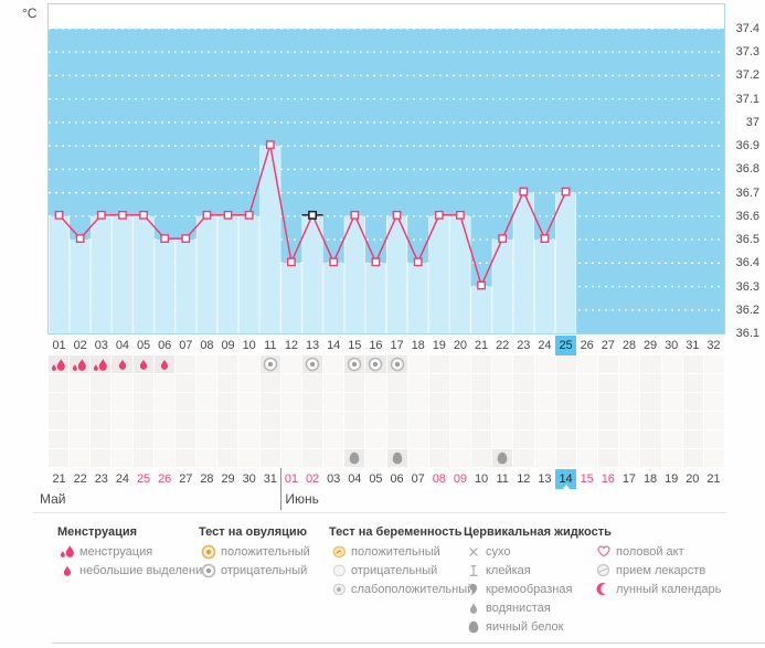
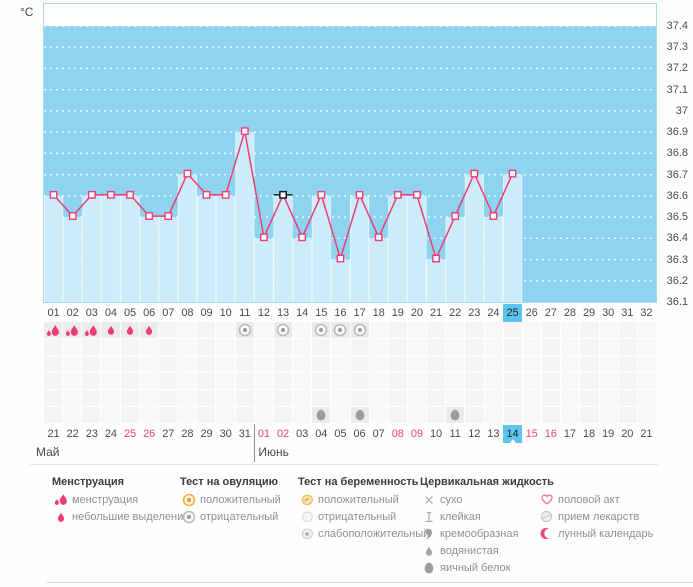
08: 36.6 -> 36.7
16: 36.4 -> 36.3
